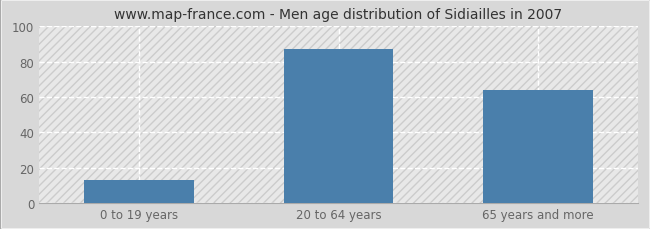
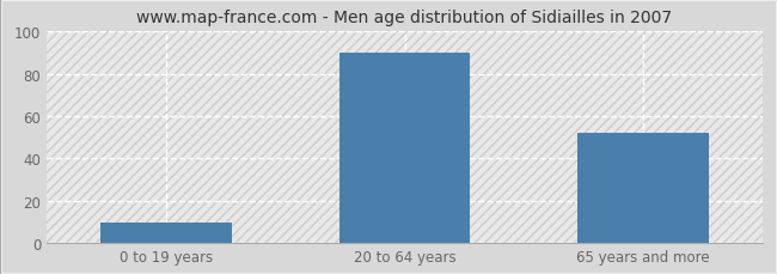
0 to 19 years: 13 -> 10
20 to 64 years: 87 -> 90
65 years and more: 64 -> 52
